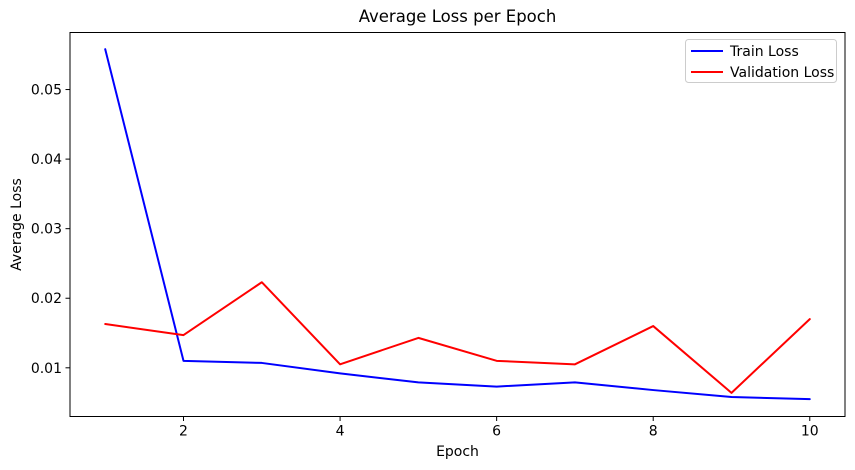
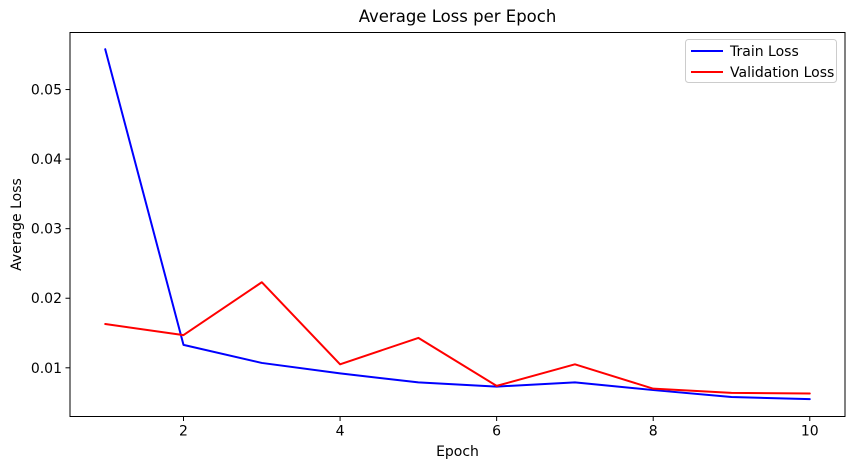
Train Loss/2: 0.011 -> 0.013
Validation Loss/6: 0.011 -> 0.007
Validation Loss/8: 0.016 -> 0.007
Validation Loss/10: 0.017 -> 0.006
